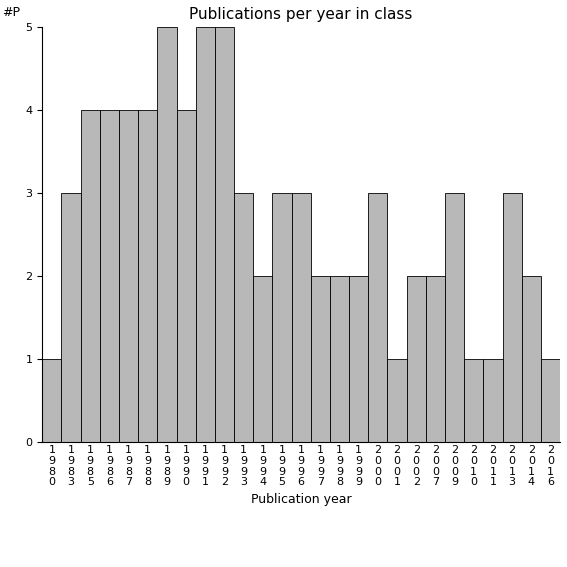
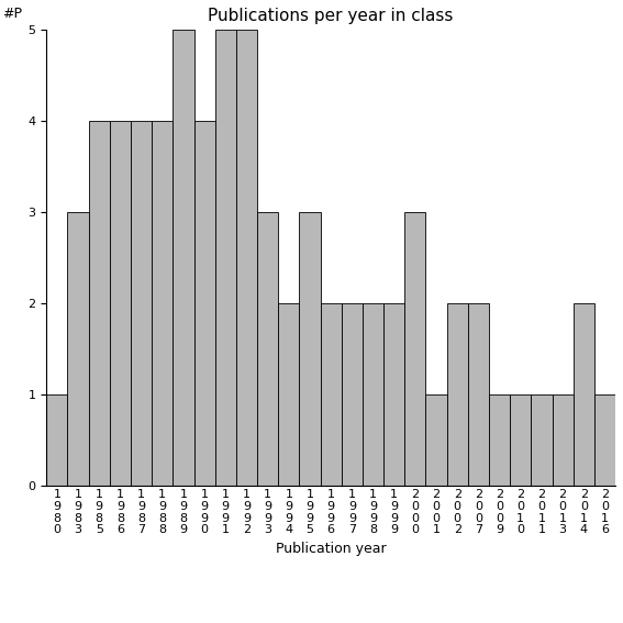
1 9 9 6: 3 -> 2
2 0 0 9: 3 -> 1
2 0 1 3: 3 -> 1
